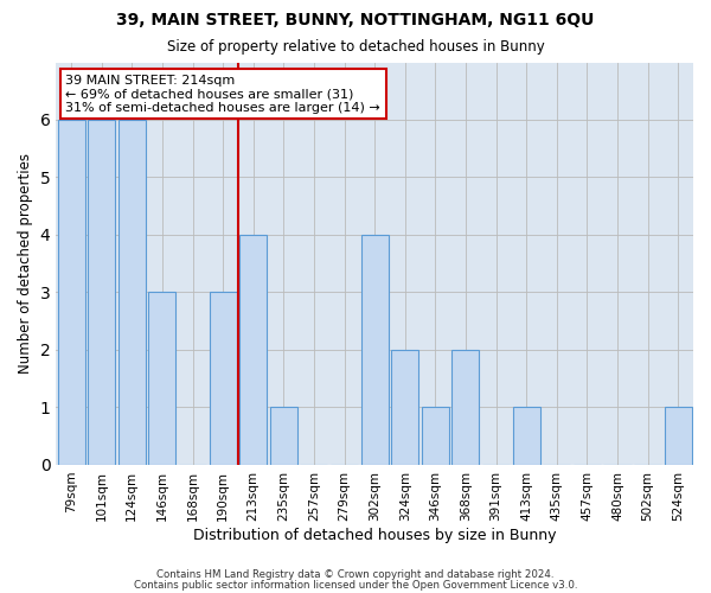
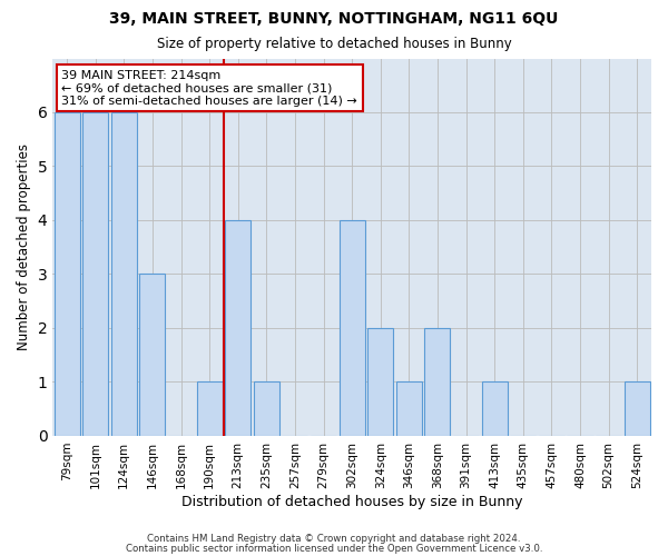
190sqm: 3 -> 1
